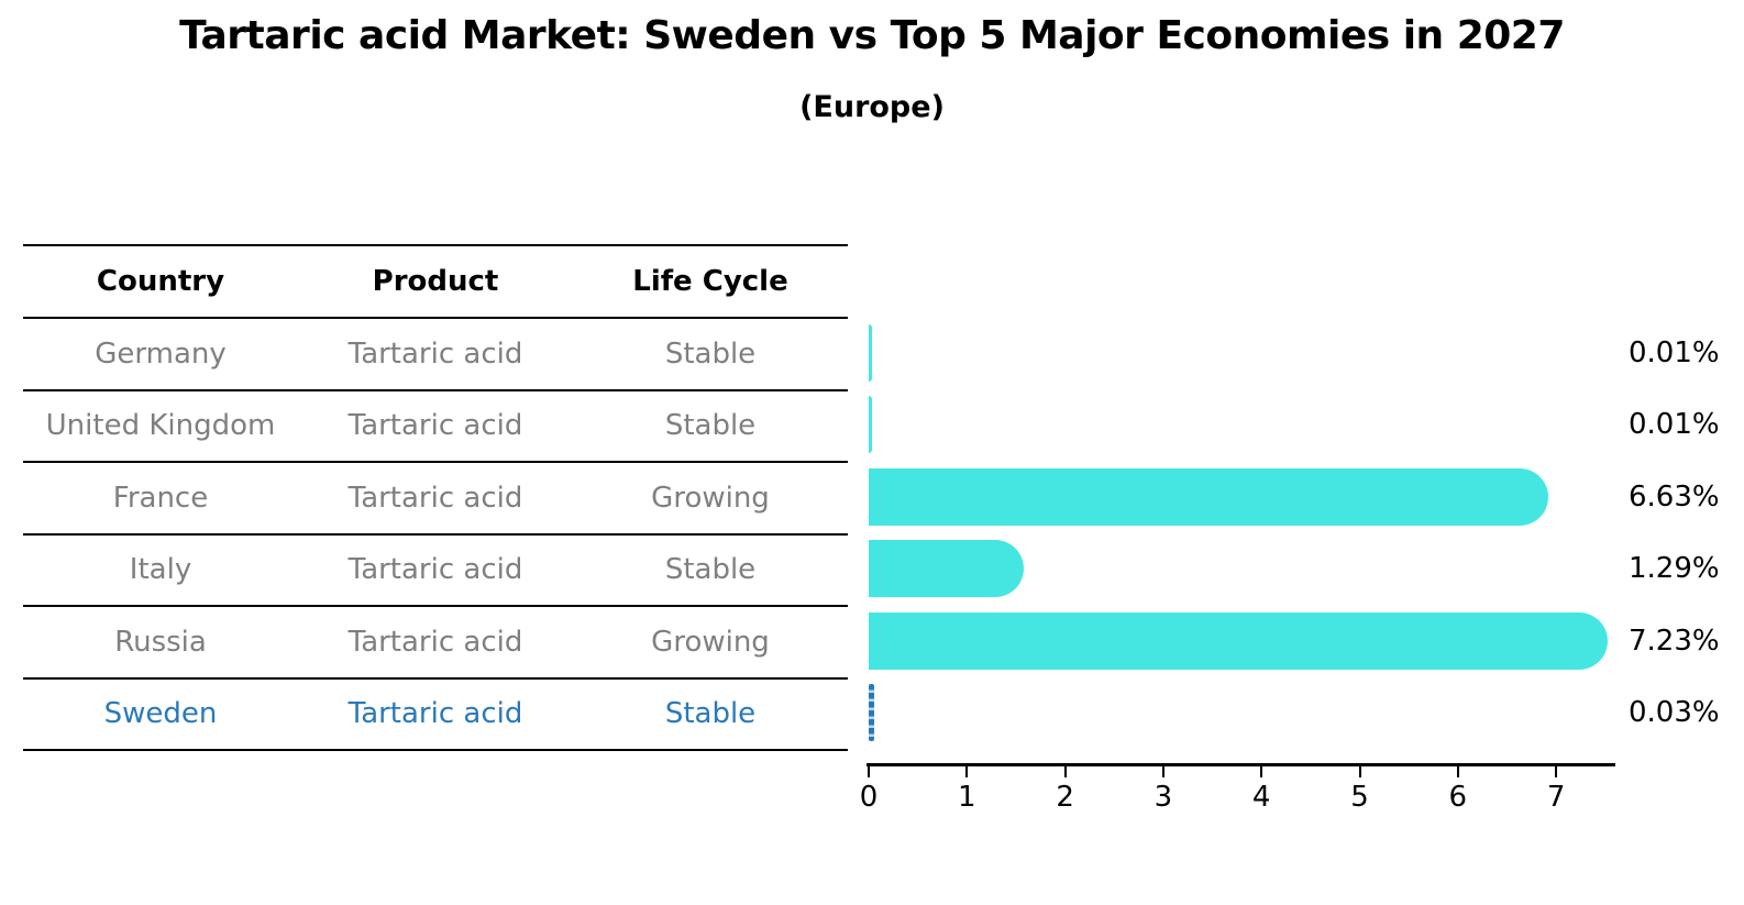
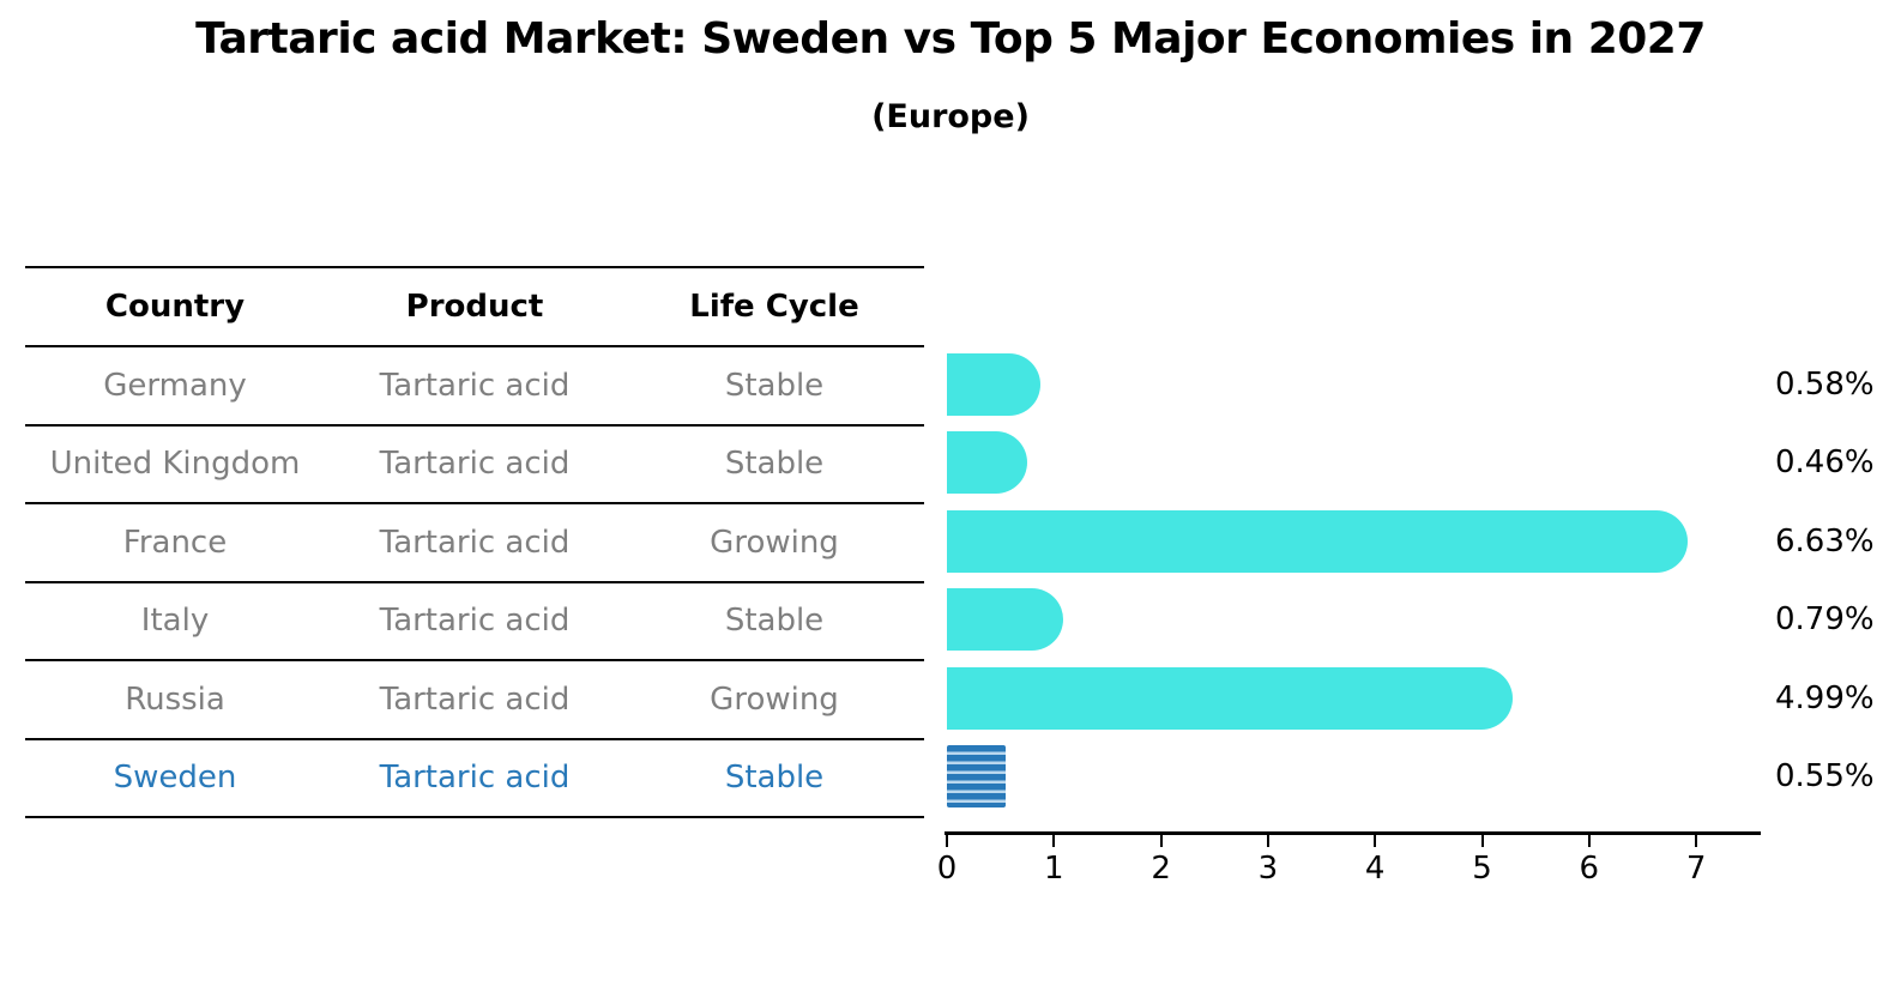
Germany: 0.01% -> 0.58%
United Kingdom: 0.01% -> 0.46%
Italy: 1.29% -> 0.79%
Russia: 7.23% -> 4.99%
Sweden: 0.03% -> 0.55%
